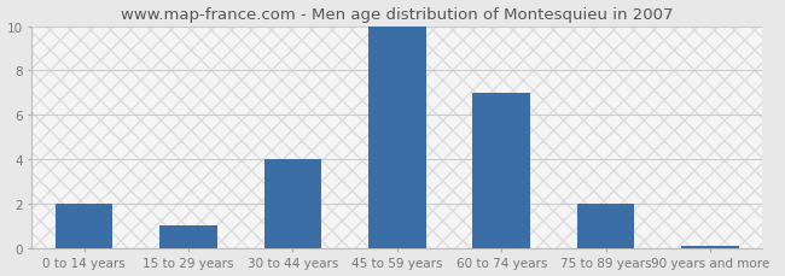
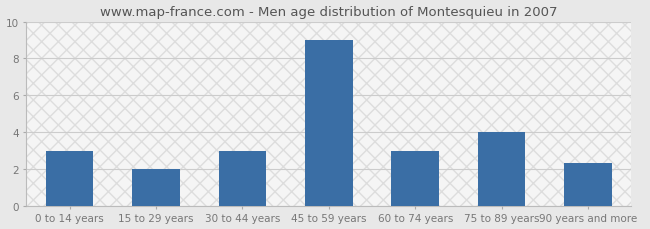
0 to 14 years: 2.0 -> 3.0
15 to 29 years: 1.0 -> 2.0
30 to 44 years: 4.0 -> 3.0
45 to 59 years: 10.0 -> 9.0
60 to 74 years: 7.0 -> 3.0
75 to 89 years: 2.0 -> 4.0
90 years and more: 0.1 -> 2.3
